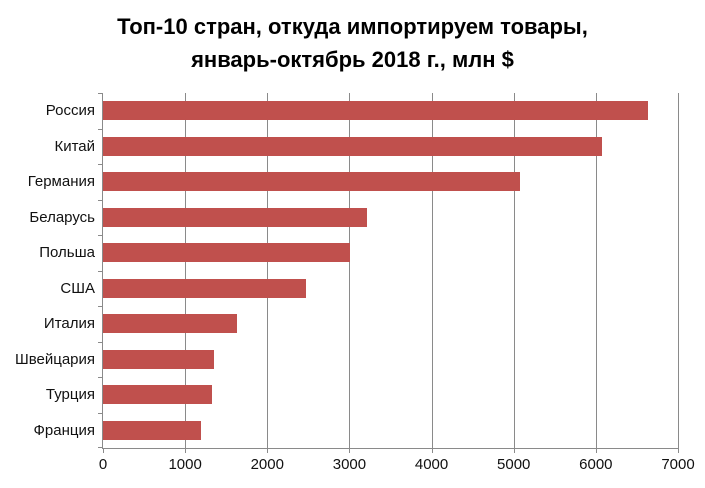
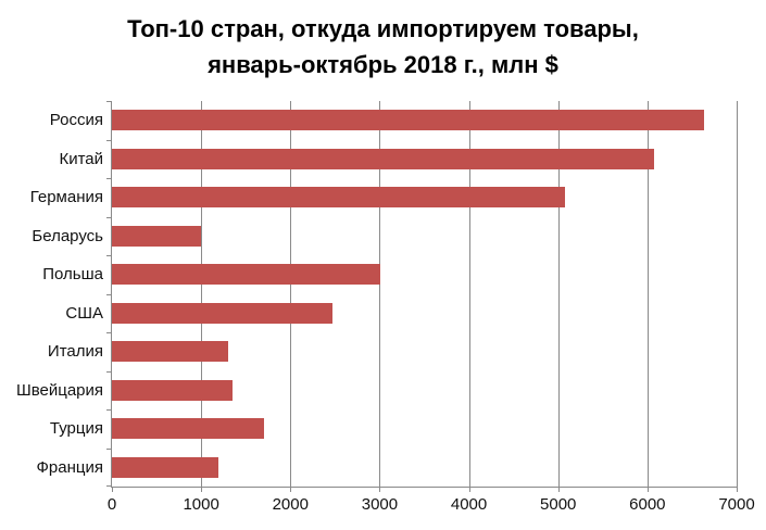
Беларусь: 3200 -> 1000
Италия: 1600 -> 1300
Турция: 1300 -> 1700
